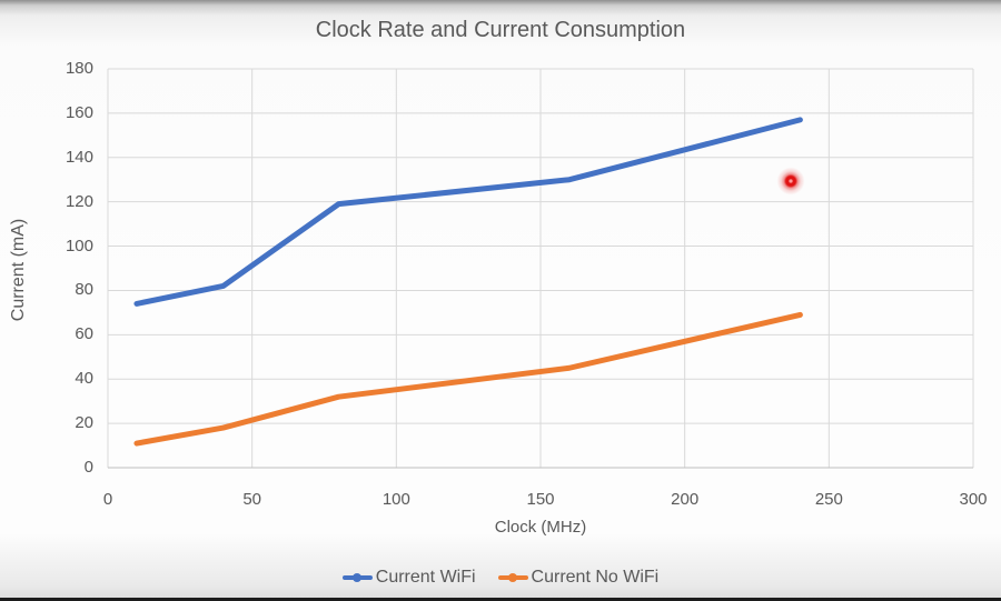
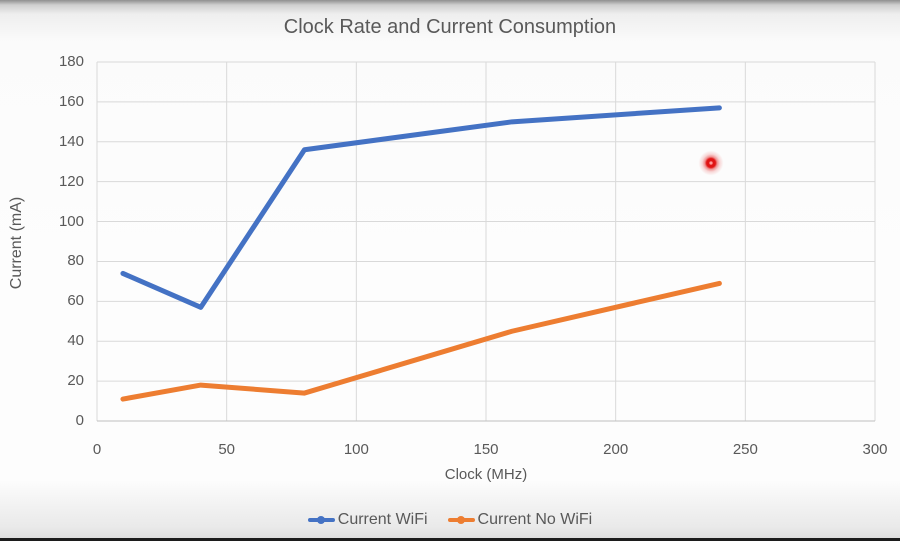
Current WiFi/40: 82 -> 57
Current WiFi/80: 119 -> 136
Current No WiFi/80: 32 -> 14
Current WiFi/160: 130 -> 150
